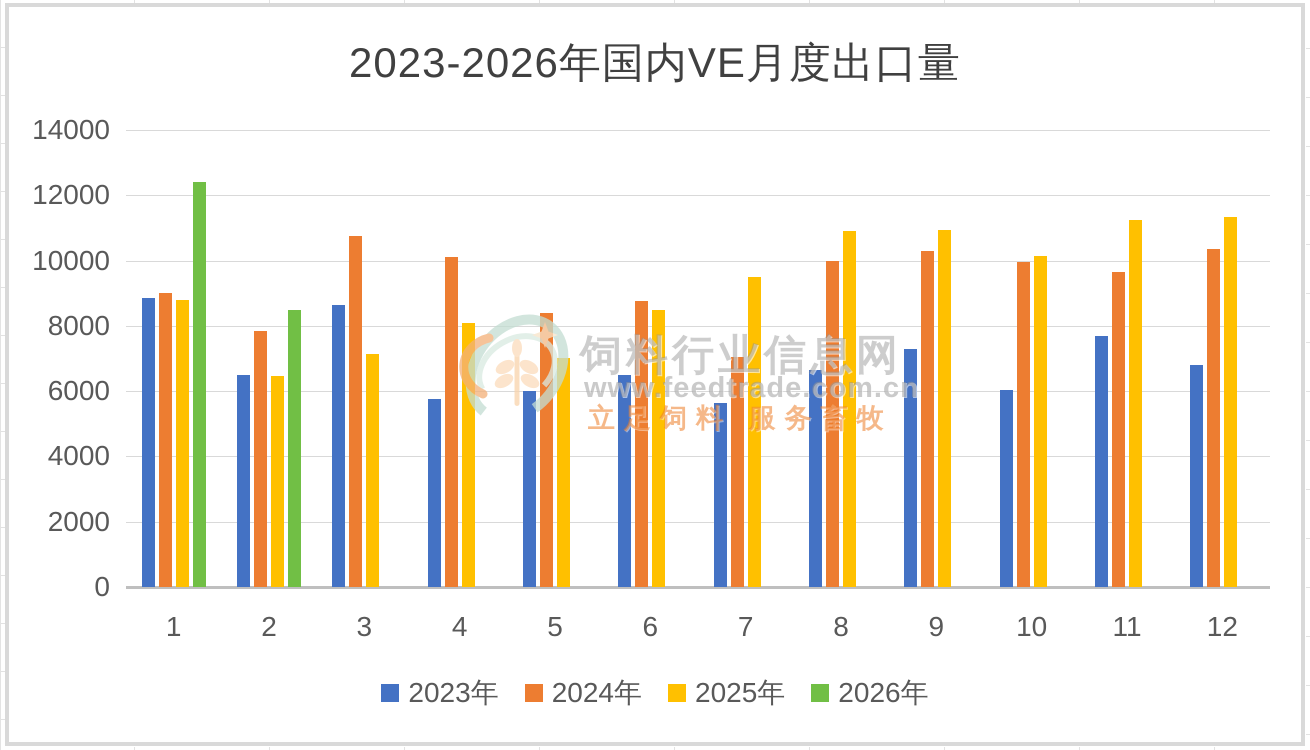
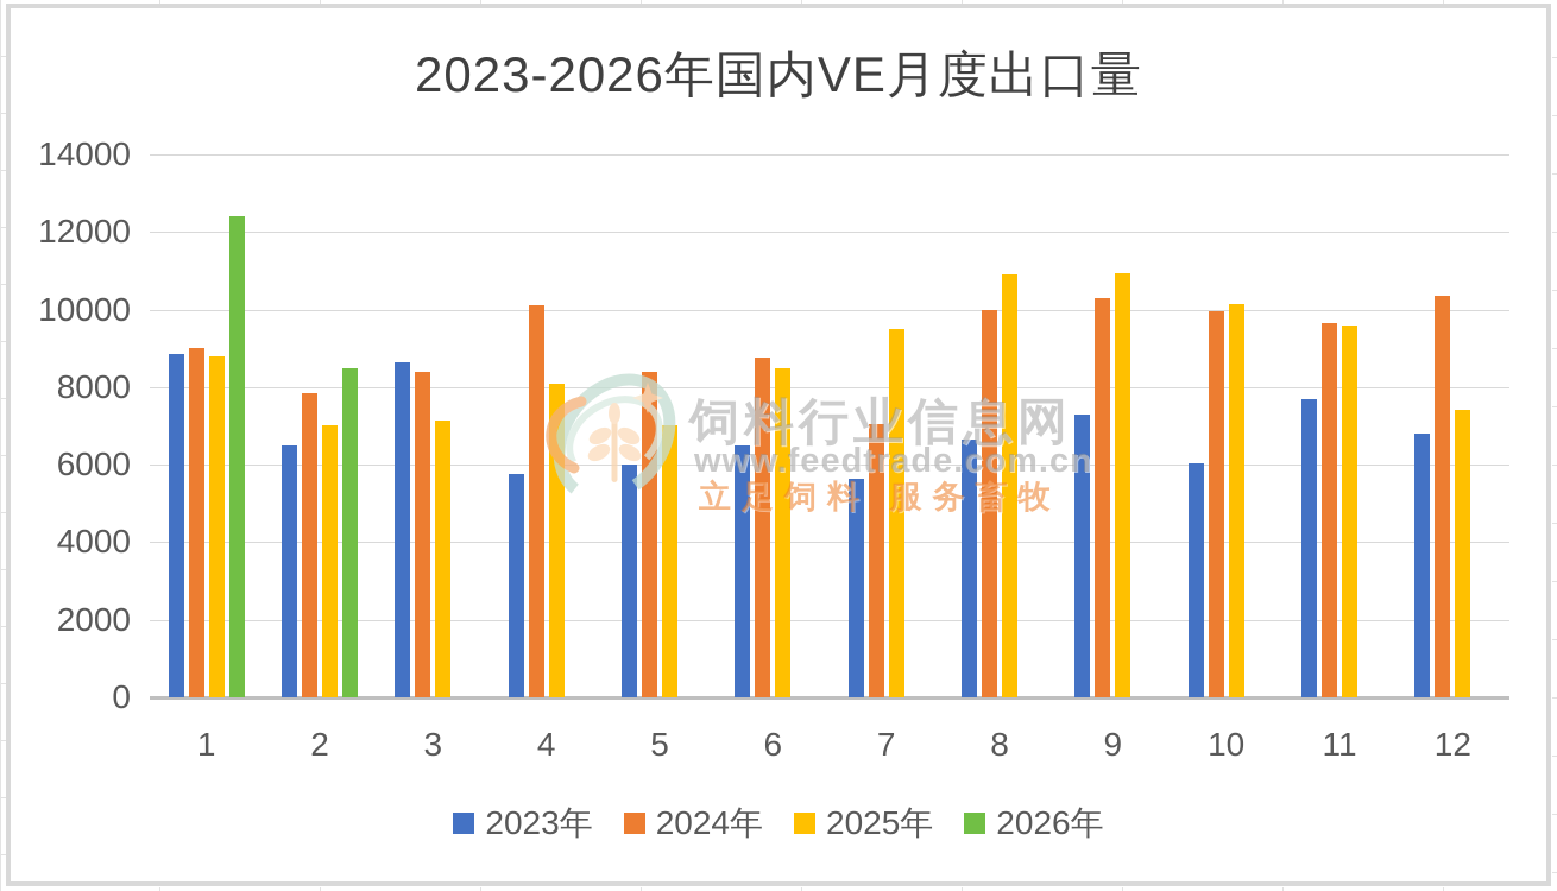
2025年/2: 6400 -> 7000
2024年/3: 10800 -> 8400
2025年/11: 11200 -> 9600
2025年/12: 11400 -> 7400
